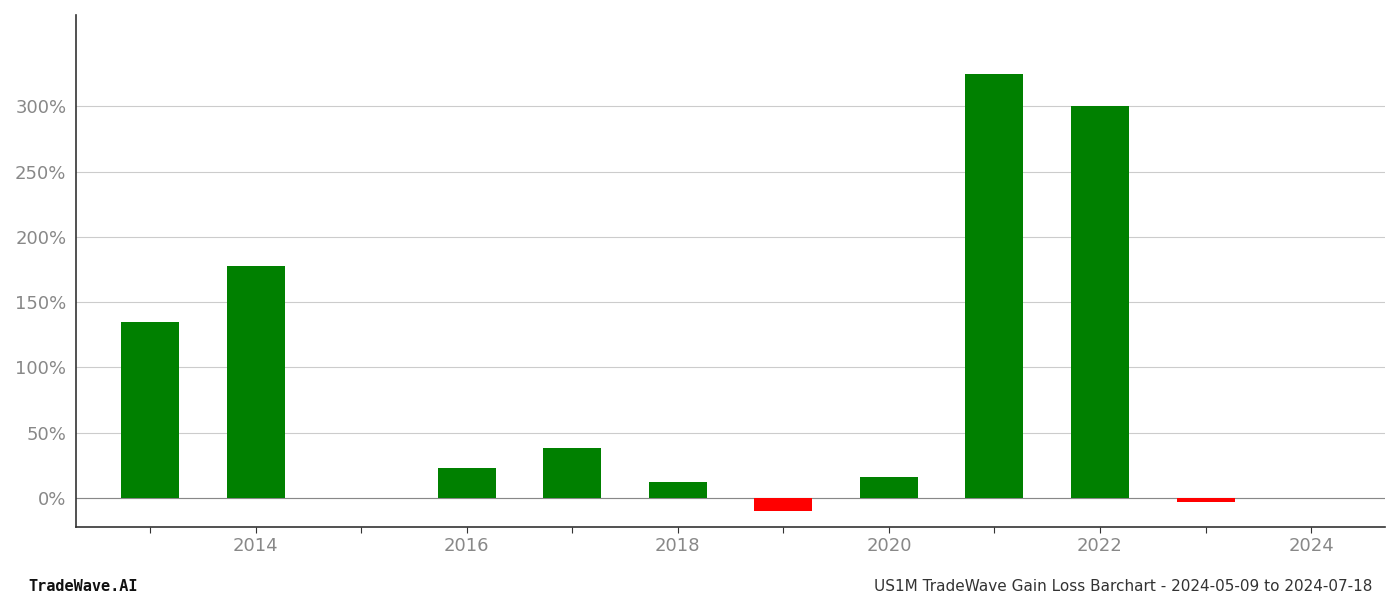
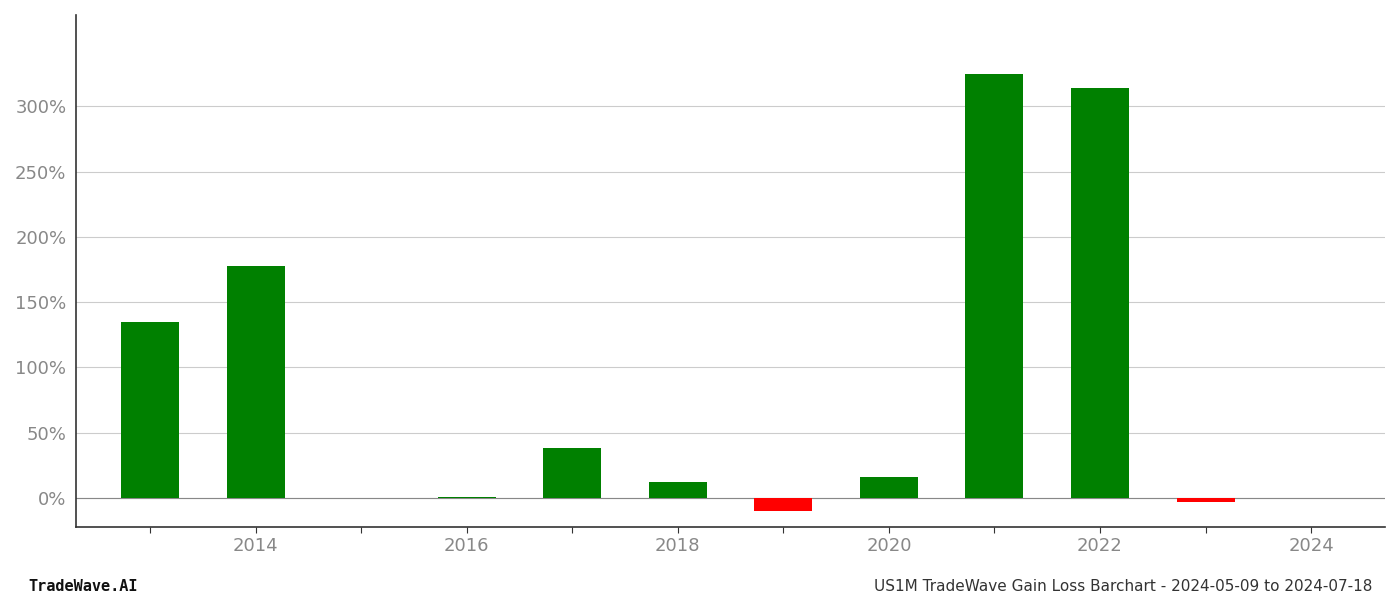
2016: 23% -> 1%
2022: 300% -> 314%
